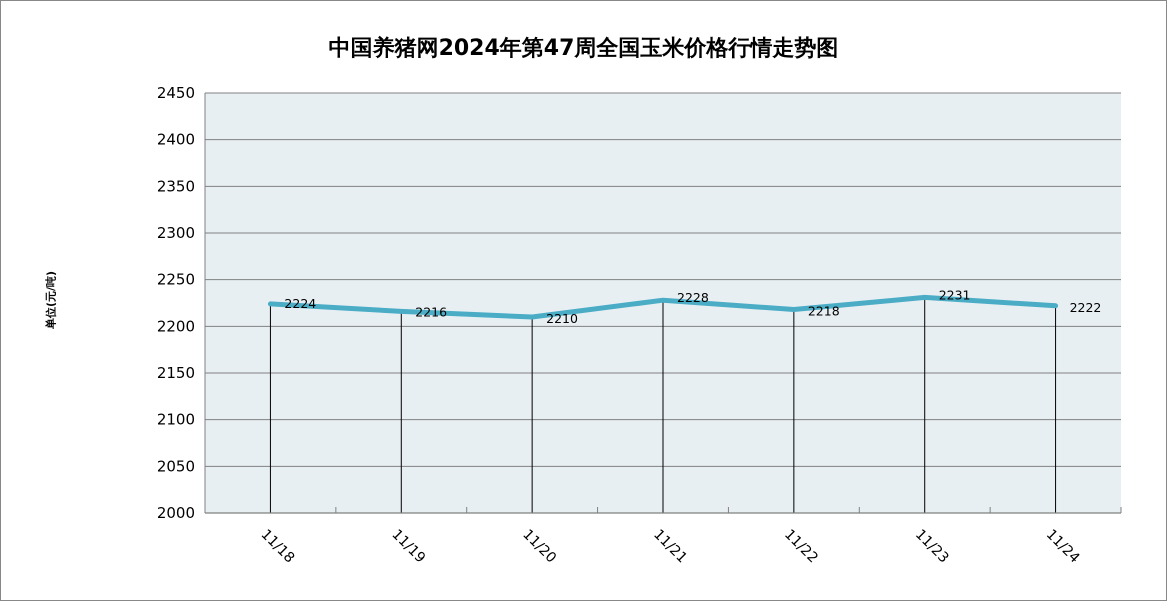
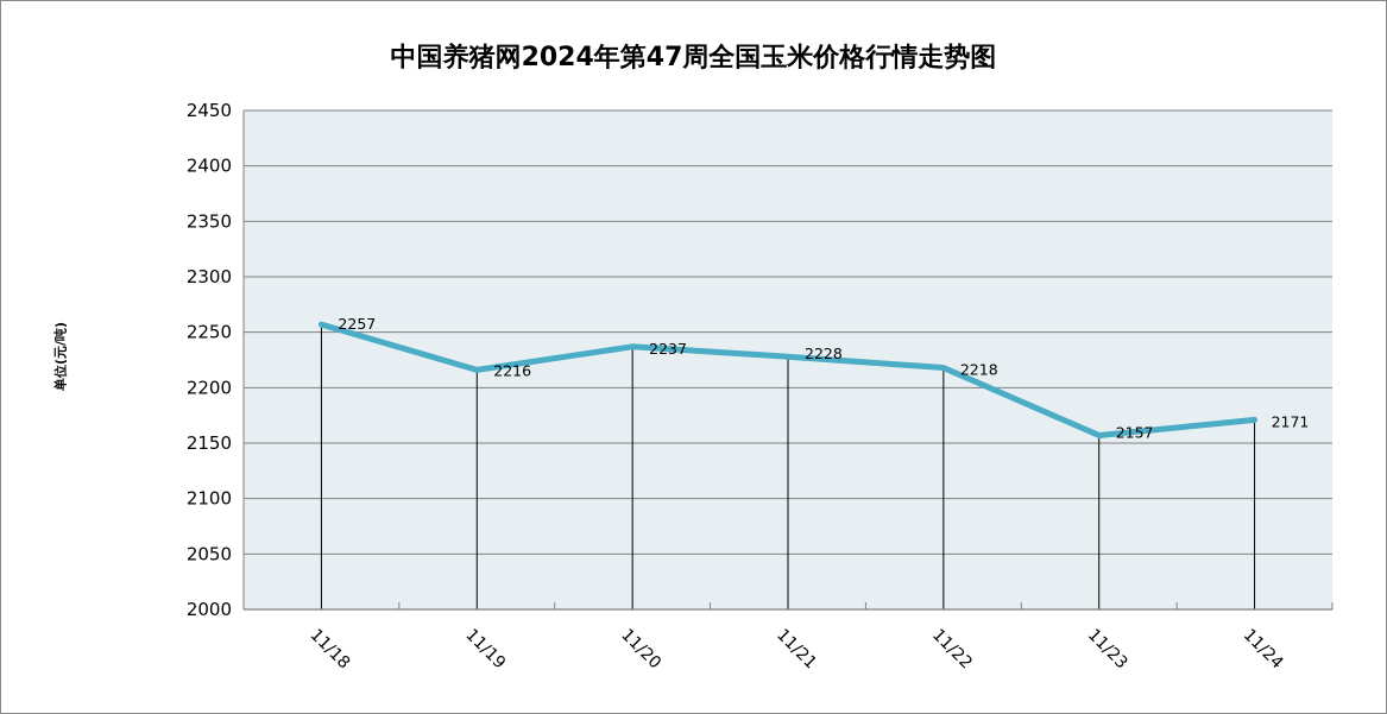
11/18: 2224 -> 2257
11/20: 2210 -> 2237
11/23: 2231 -> 2157
11/24: 2222 -> 2171
